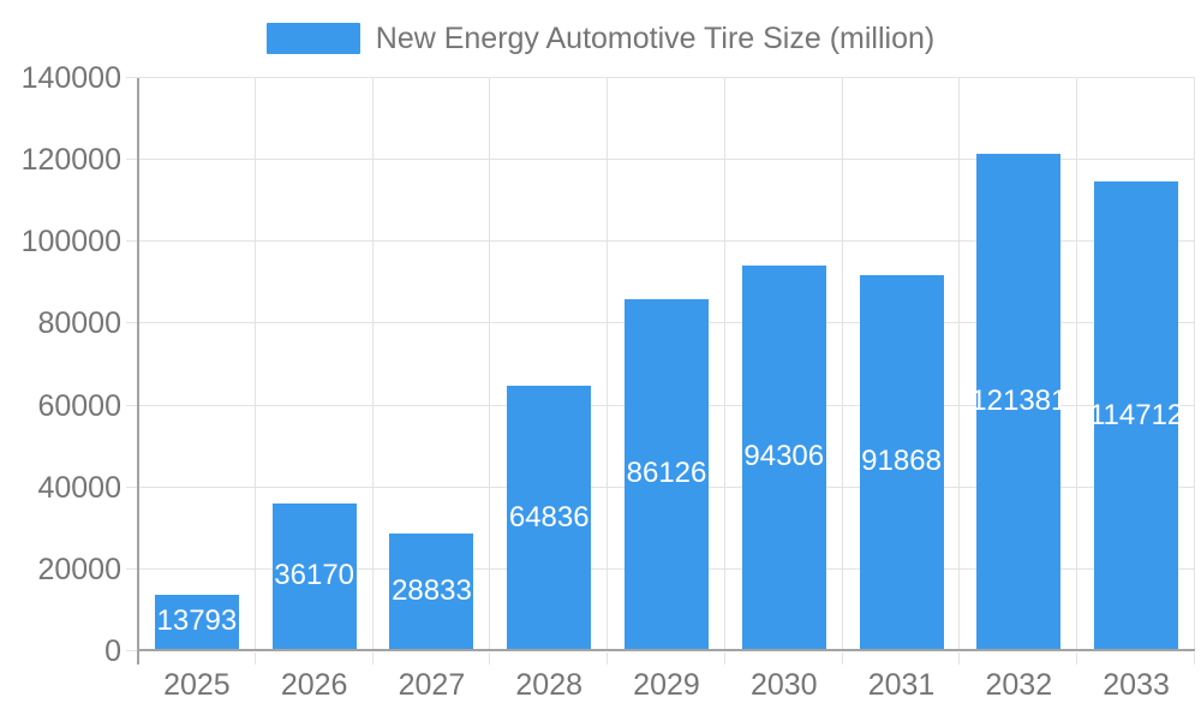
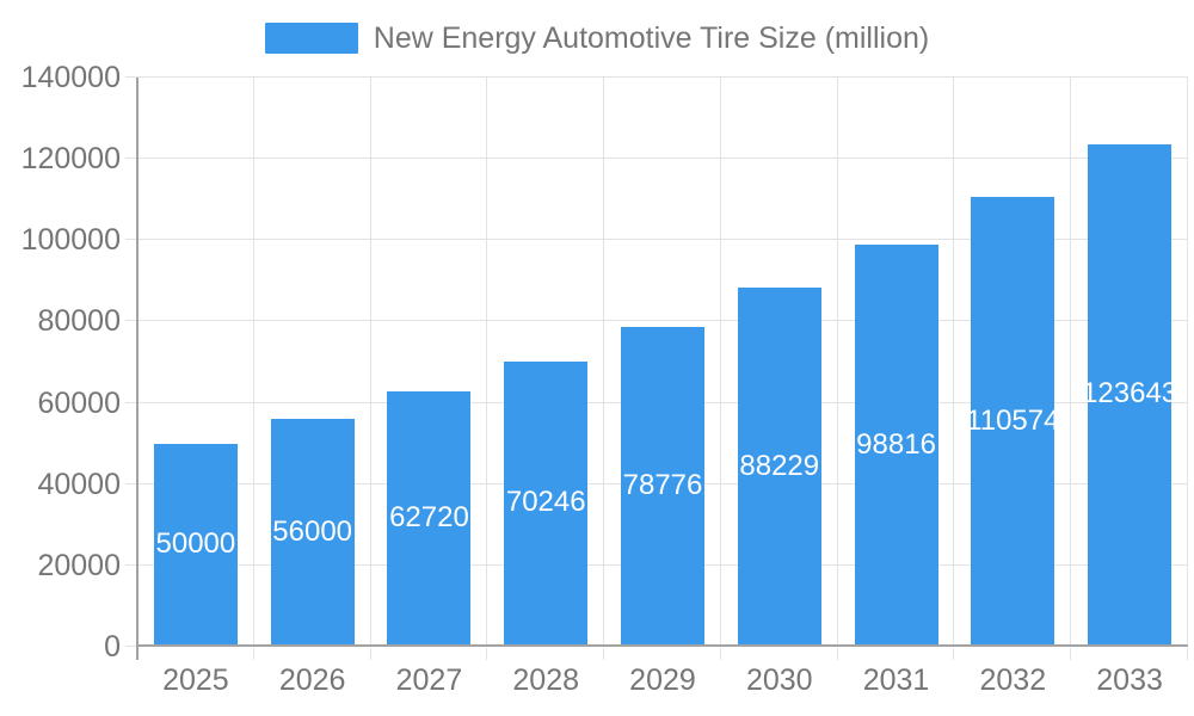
2025: 13793 -> 50000
2026: 36170 -> 56000
2027: 28833 -> 62720
2028: 64836 -> 70246
2029: 86126 -> 78776
2030: 94306 -> 88229
2031: 91868 -> 98816
2032: 121381 -> 110574
2033: 114712 -> 123643
